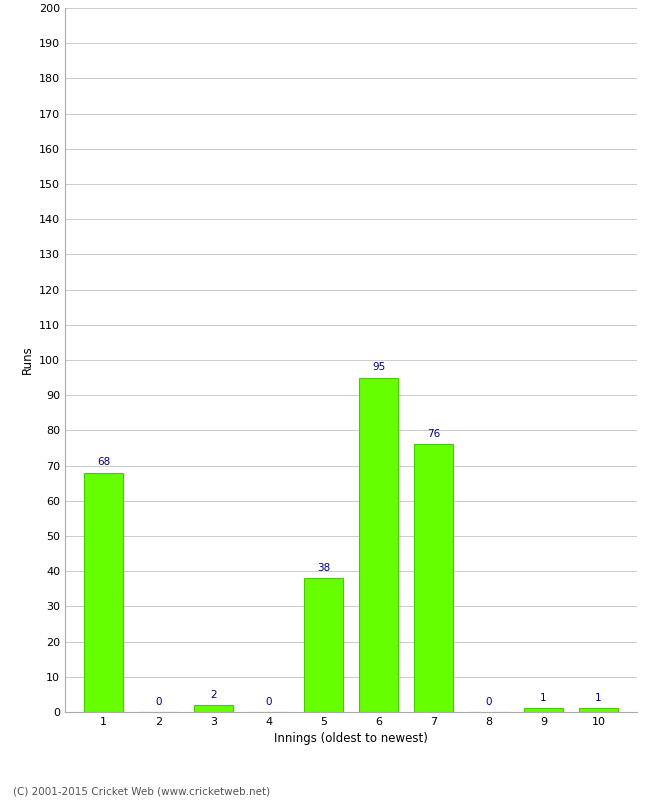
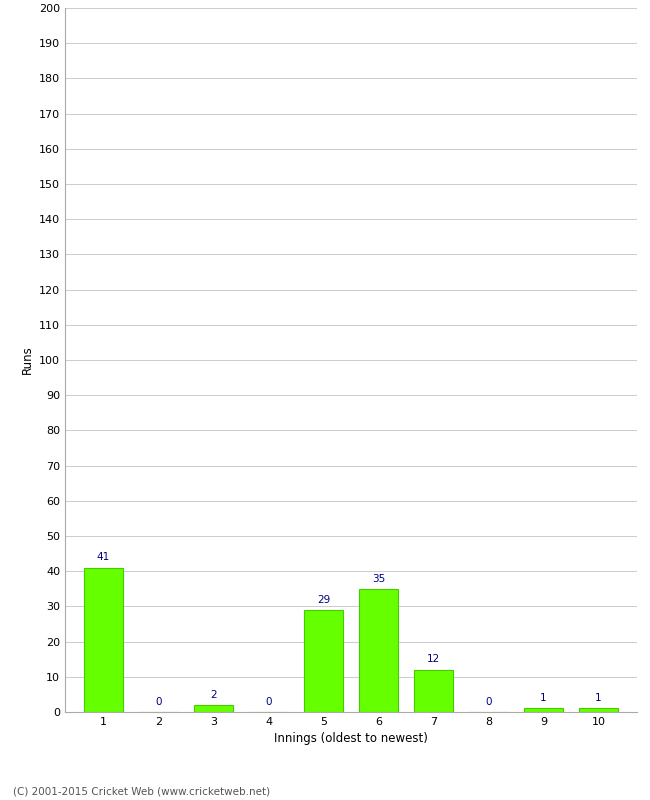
1: 68 -> 41
5: 38 -> 29
6: 95 -> 35
7: 76 -> 12
